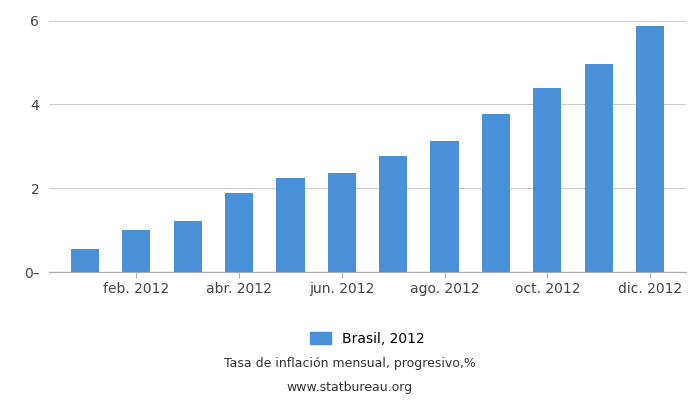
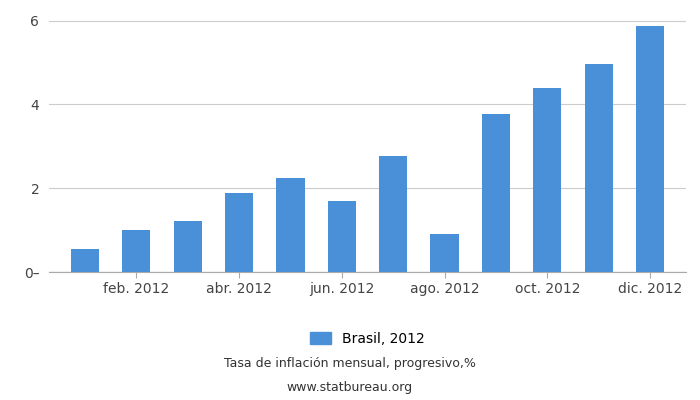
jun. 2012: 2.36 -> 1.70
ago. 2012: 3.12 -> 0.90
